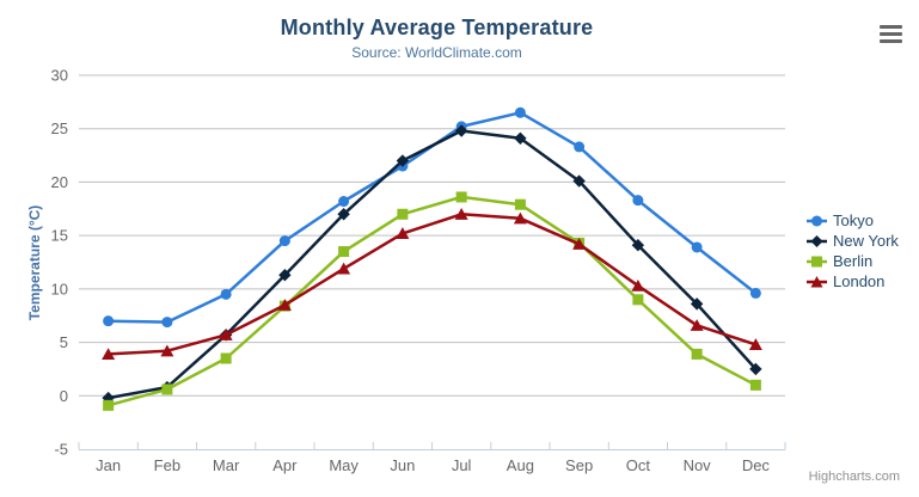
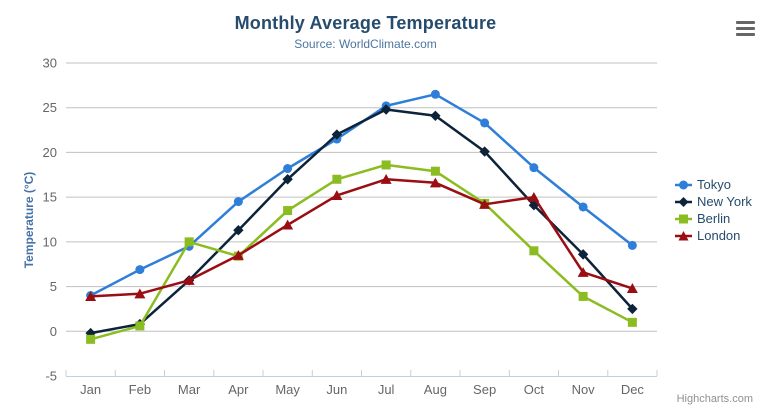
Tokyo/Jan: 7 -> 4
Berlin/Mar: 4 -> 10
London/Oct: 10 -> 15
